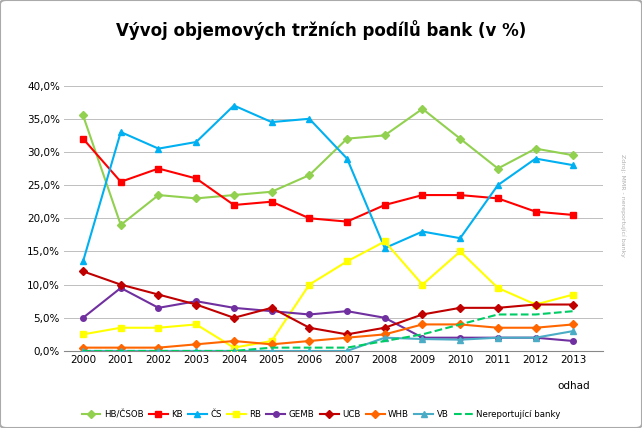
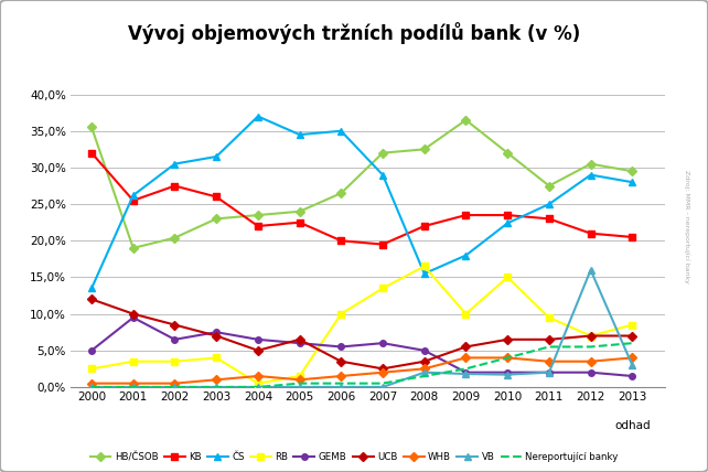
ČS/2001: 33,0% -> 26,2%
HB/ČSOB/2002: 23,5% -> 20,4%
ČS/2010: 17,0% -> 22,4%
VB/2012: 2,0% -> 16,0%
